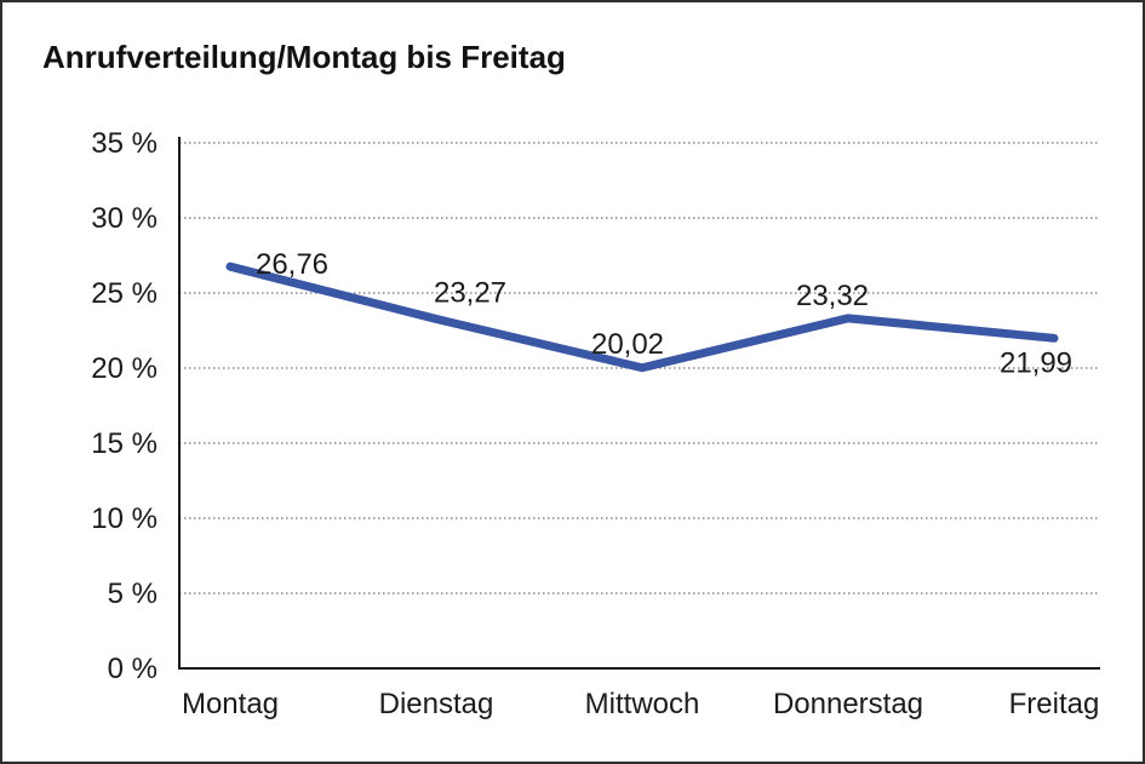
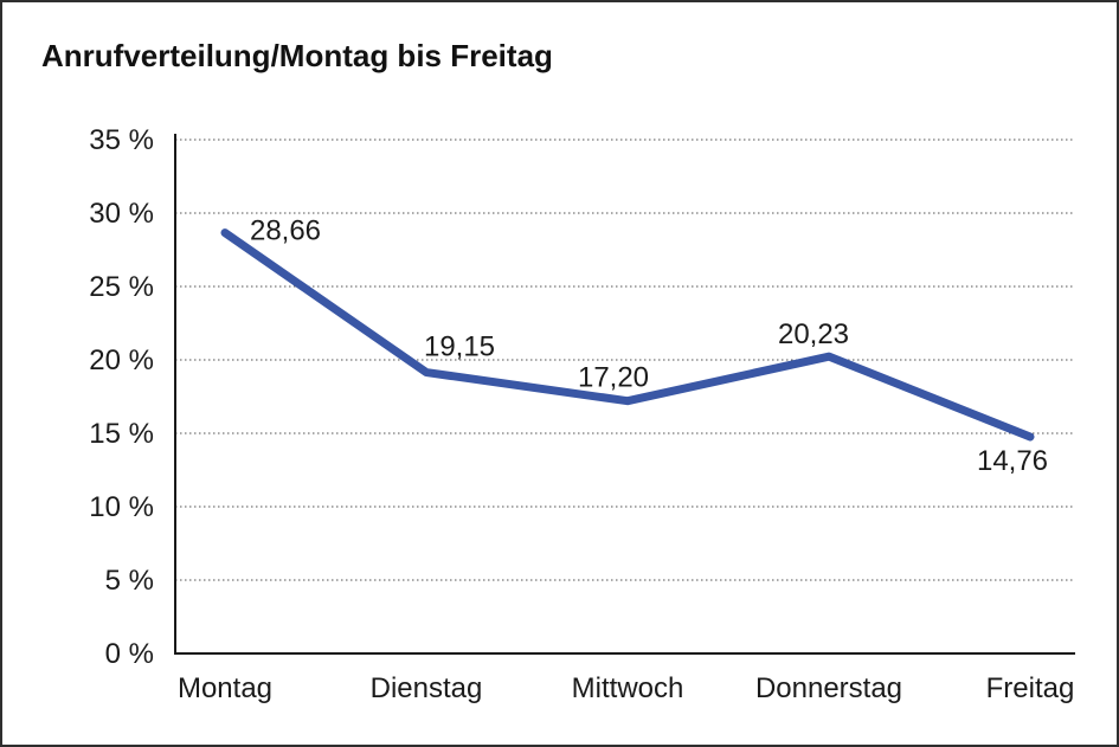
Montag: 26,76 -> 28,66
Dienstag: 23,27 -> 19,15
Mittwoch: 20,02 -> 17,20
Donnerstag: 23,32 -> 20,23
Freitag: 21,99 -> 14,76
